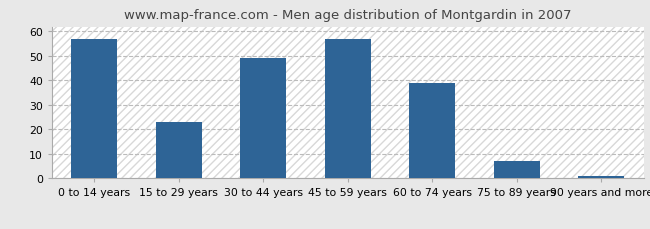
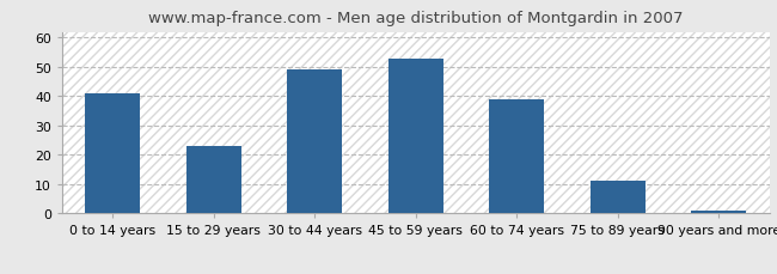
0 to 14 years: 57 -> 41
45 to 59 years: 57 -> 53
75 to 89 years: 7 -> 11
